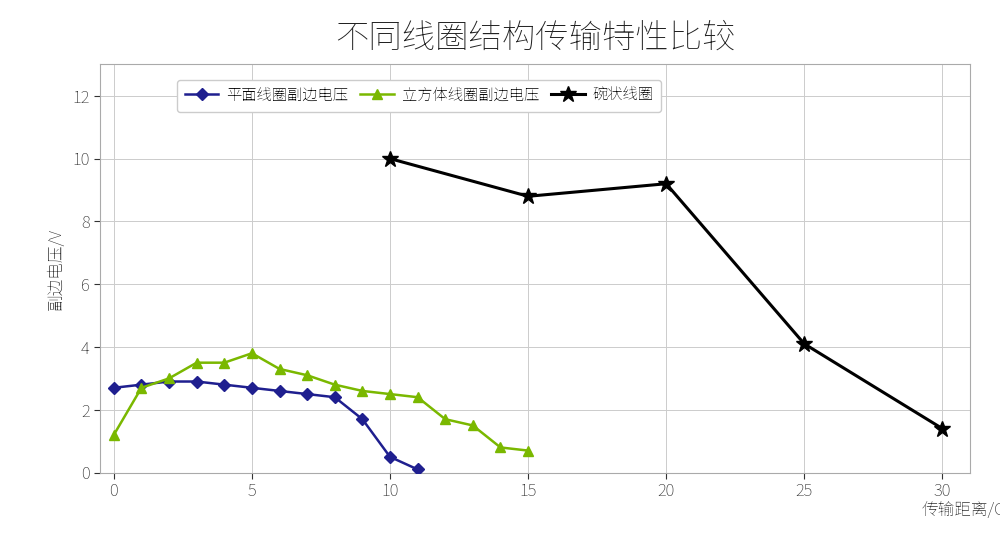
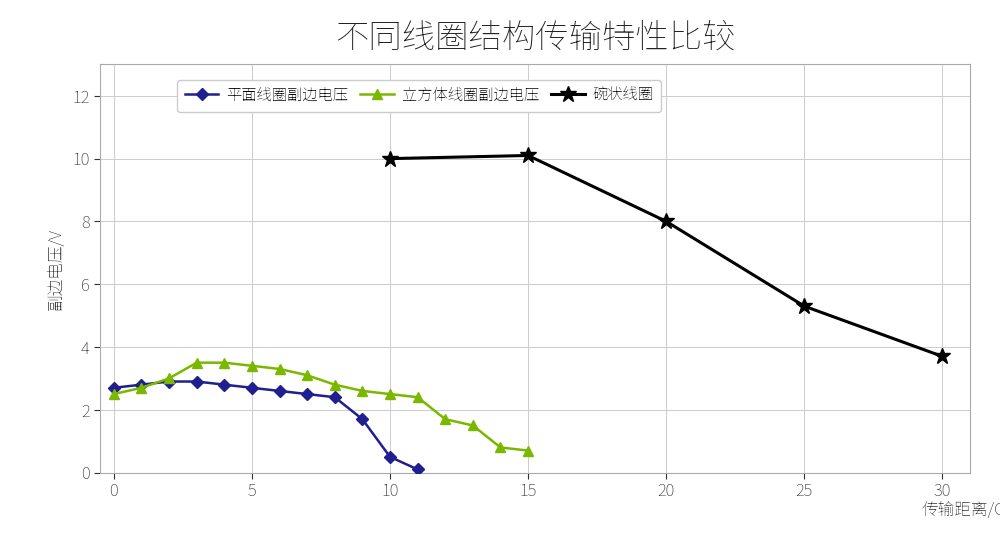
立方体线圈副边电压/0: 1.2 -> 2.5
立方体线圈副边电压/5: 3.8 -> 3.4
碗状线圈/15: 8.8 -> 10.1
碗状线圈/20: 9.2 -> 8.0
碗状线圈/25: 4.1 -> 5.3
碗状线圈/30: 1.4 -> 3.7
